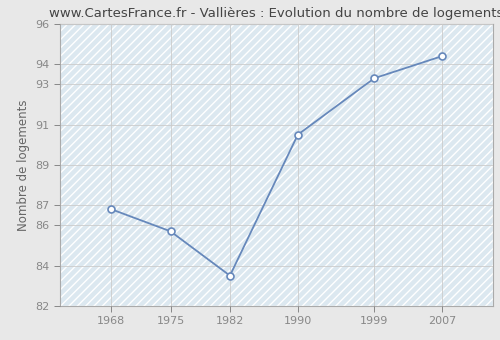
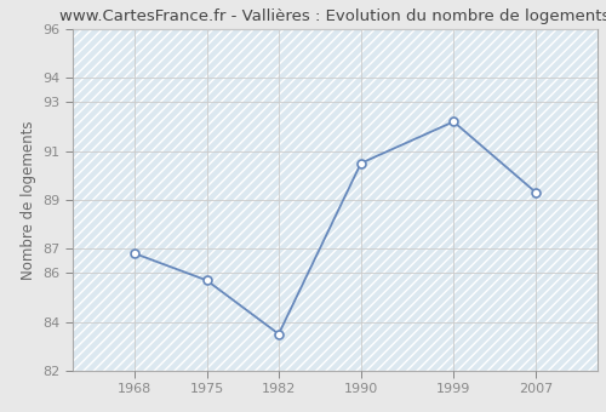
1999: 93.3 -> 92.2
2007: 94.4 -> 89.3
